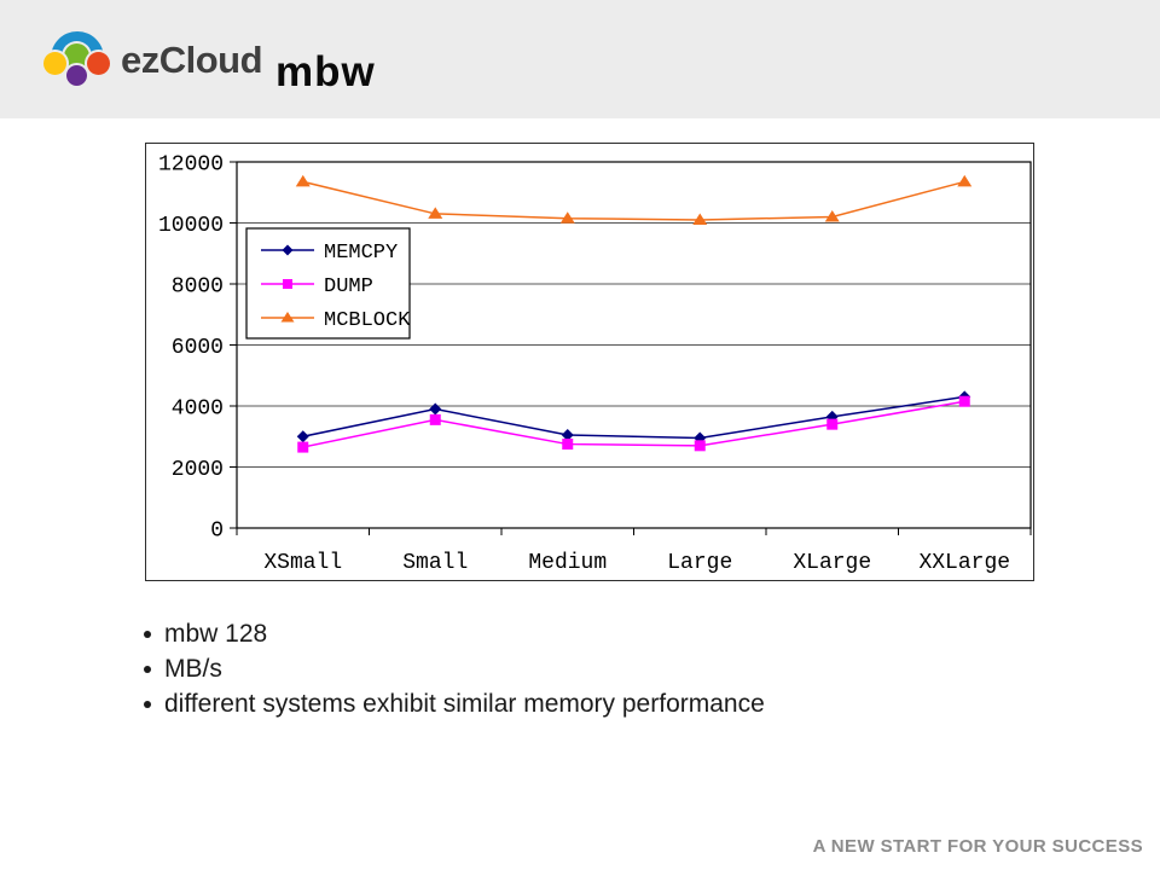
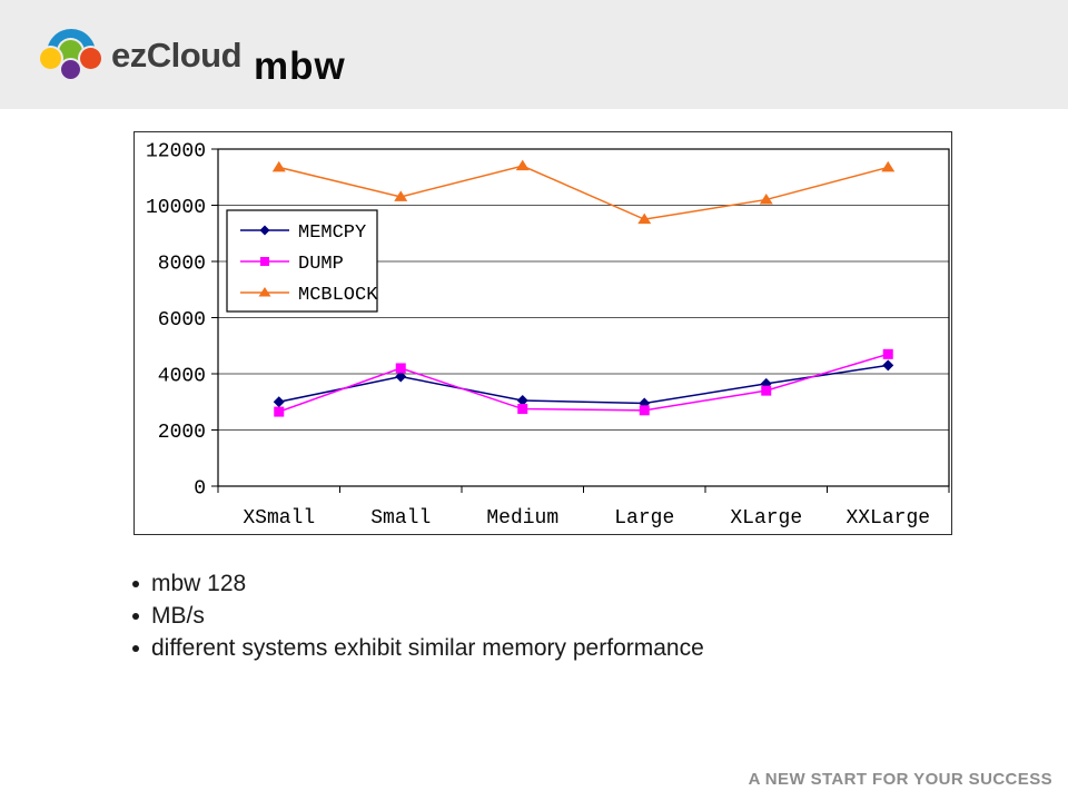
DUMP/Small: 3600 -> 4200
MCBLOCK/Medium: 10200 -> 11400
MCBLOCK/Large: 10100 -> 9500
DUMP/XXLarge: 4200 -> 4700
